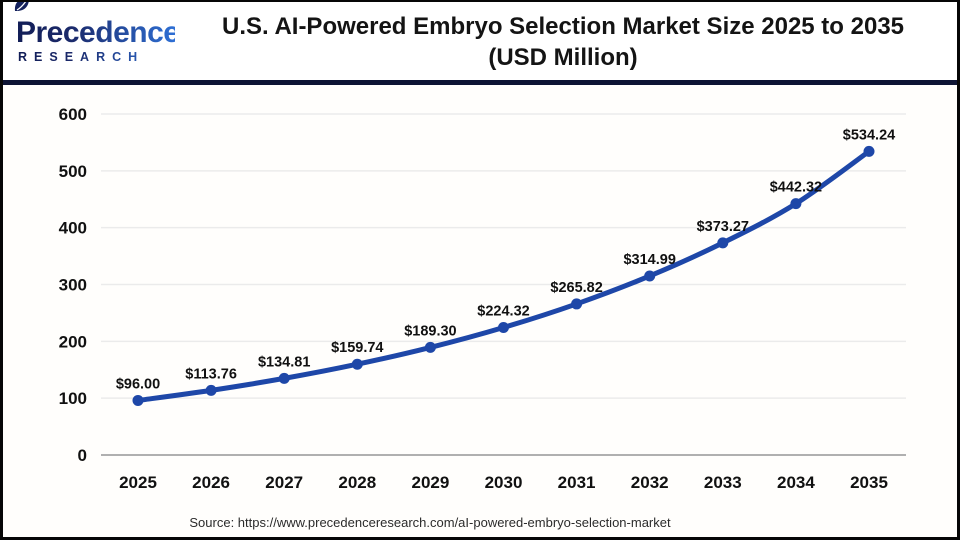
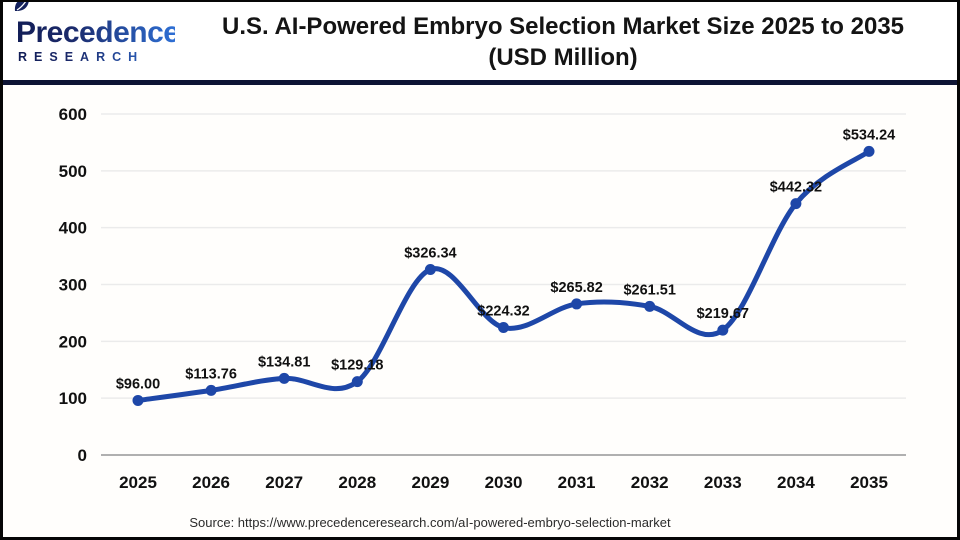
2028: $159.74 -> $129.18
2029: $189.30 -> $326.34
2032: $314.99 -> $261.51
2033: $373.27 -> $219.67
